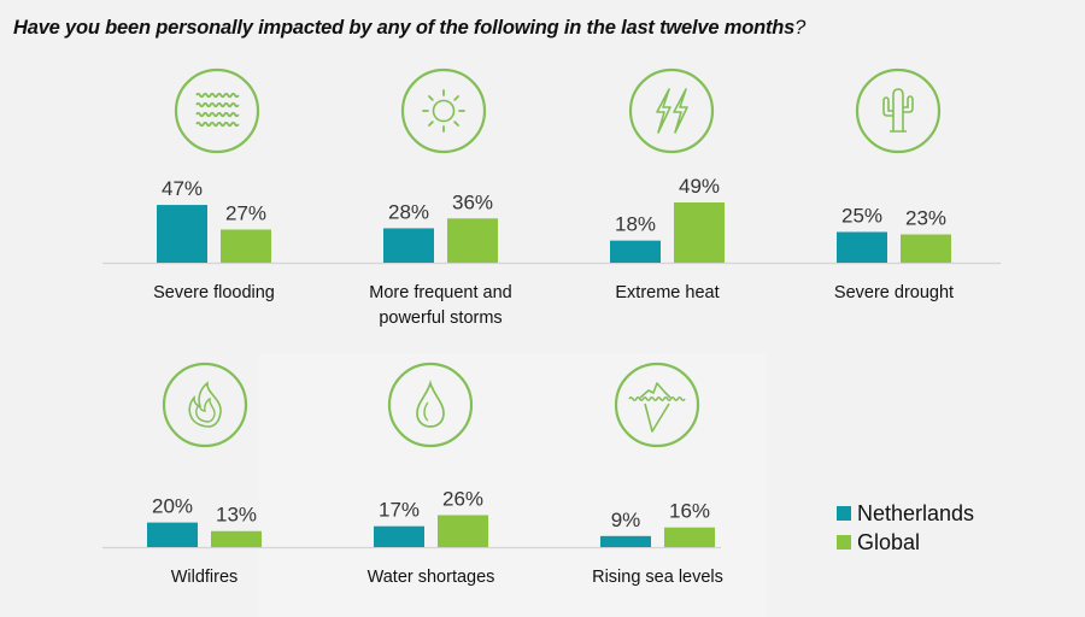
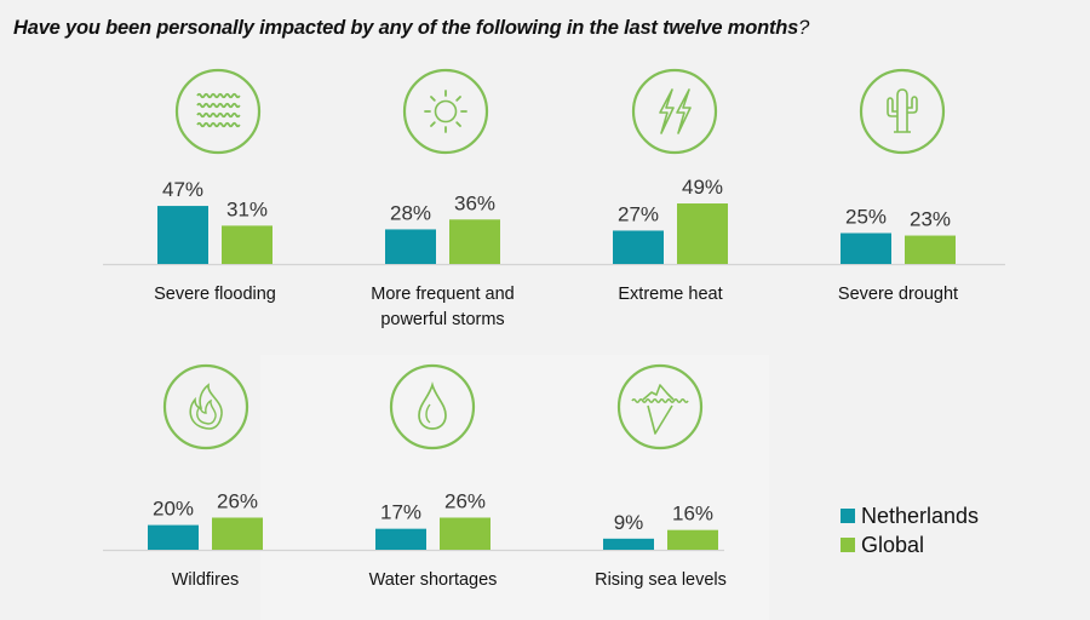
Global/Severe flooding: 27% -> 31%
Netherlands/Extreme heat: 18% -> 27%
Global/Wildfires: 13% -> 26%
